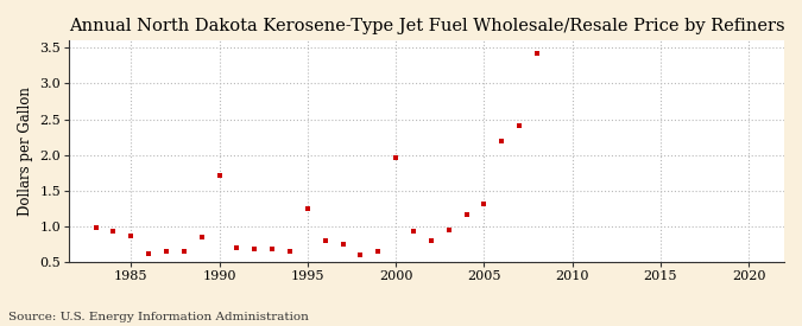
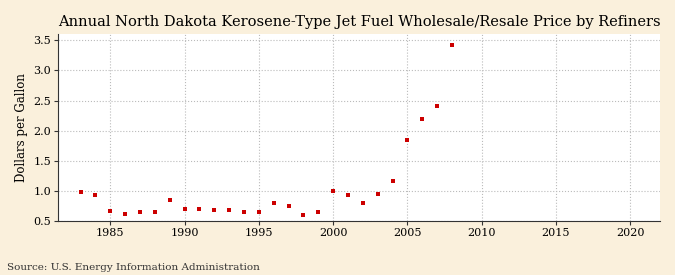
1985: 0.86 -> 0.67
1990: 1.72 -> 0.70
1995: 1.24 -> 0.65
2000: 1.96 -> 1.00
2005: 1.32 -> 1.85
